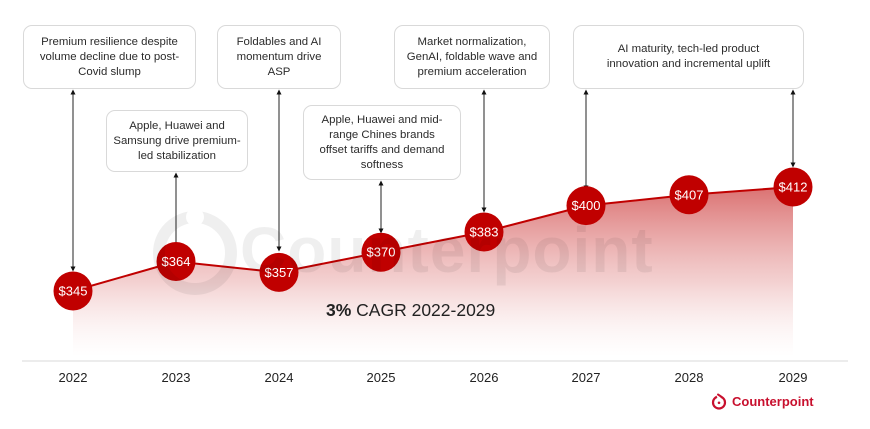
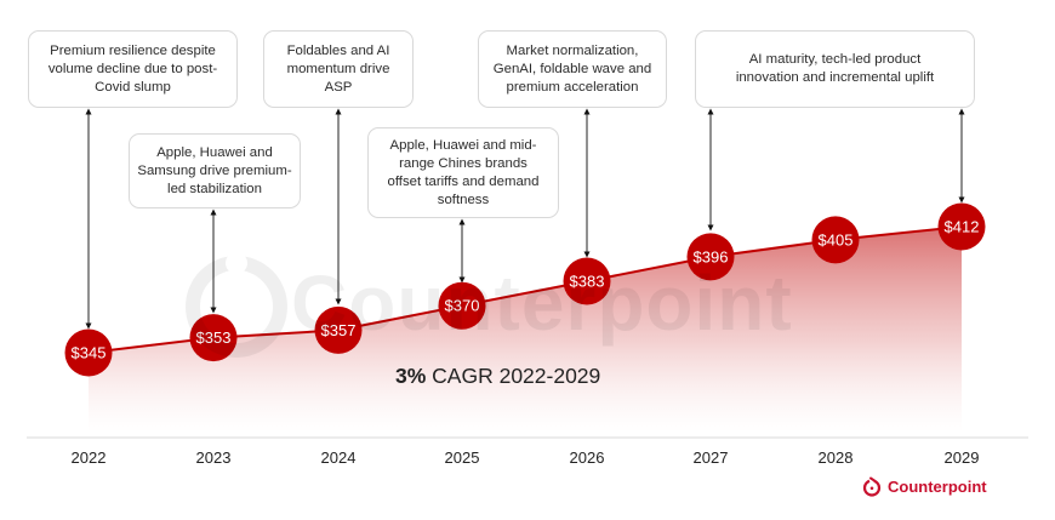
2023: $364 -> $353
2027: $400 -> $396
2028: $407 -> $405
